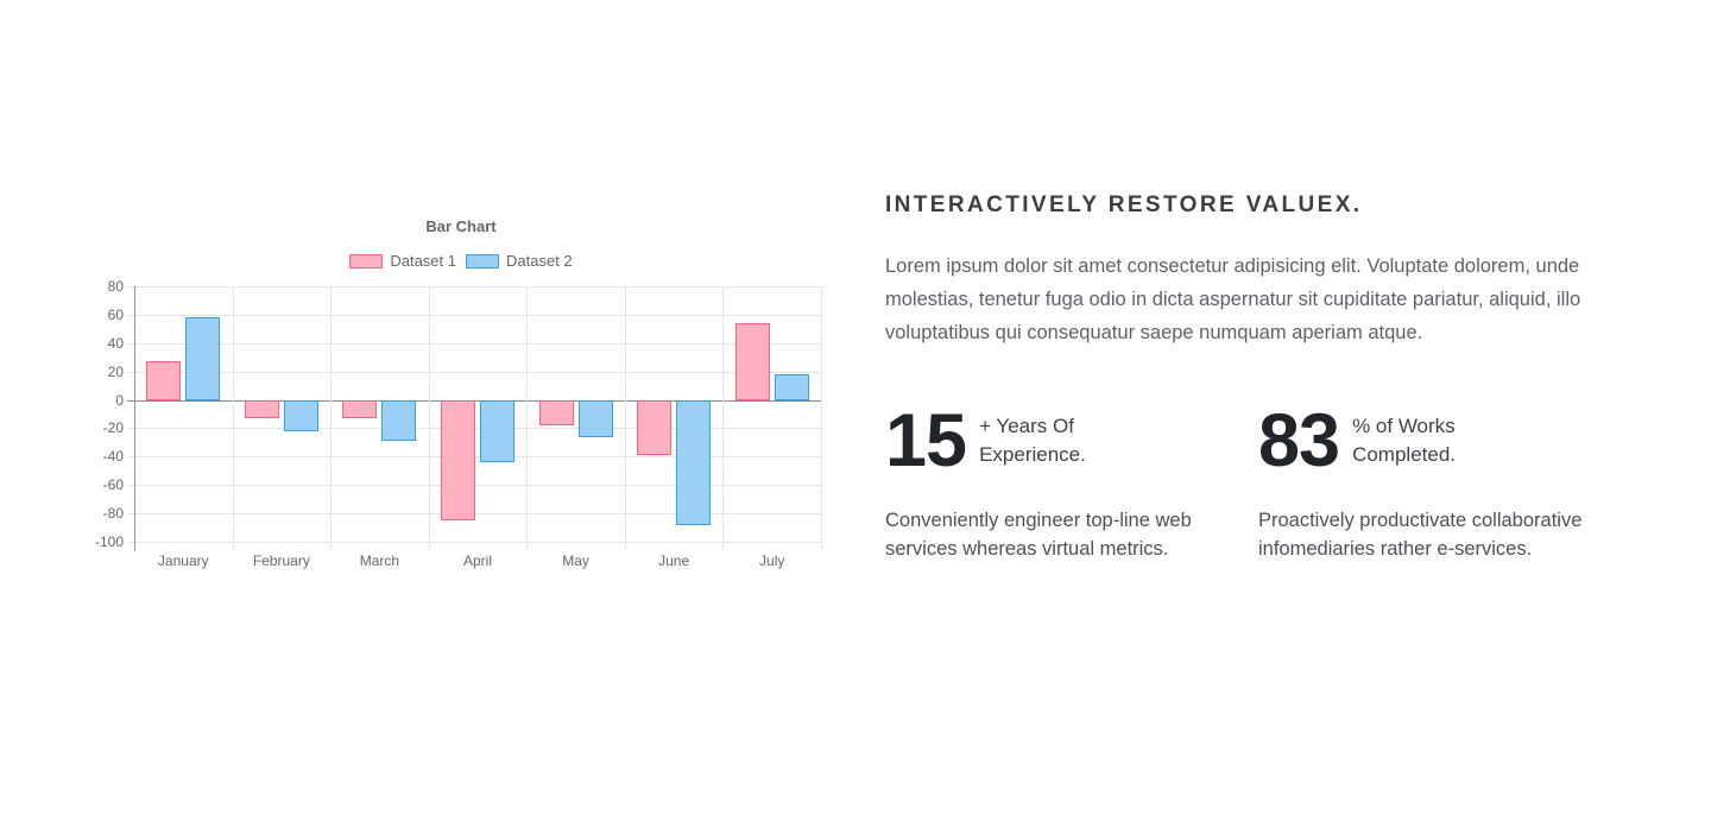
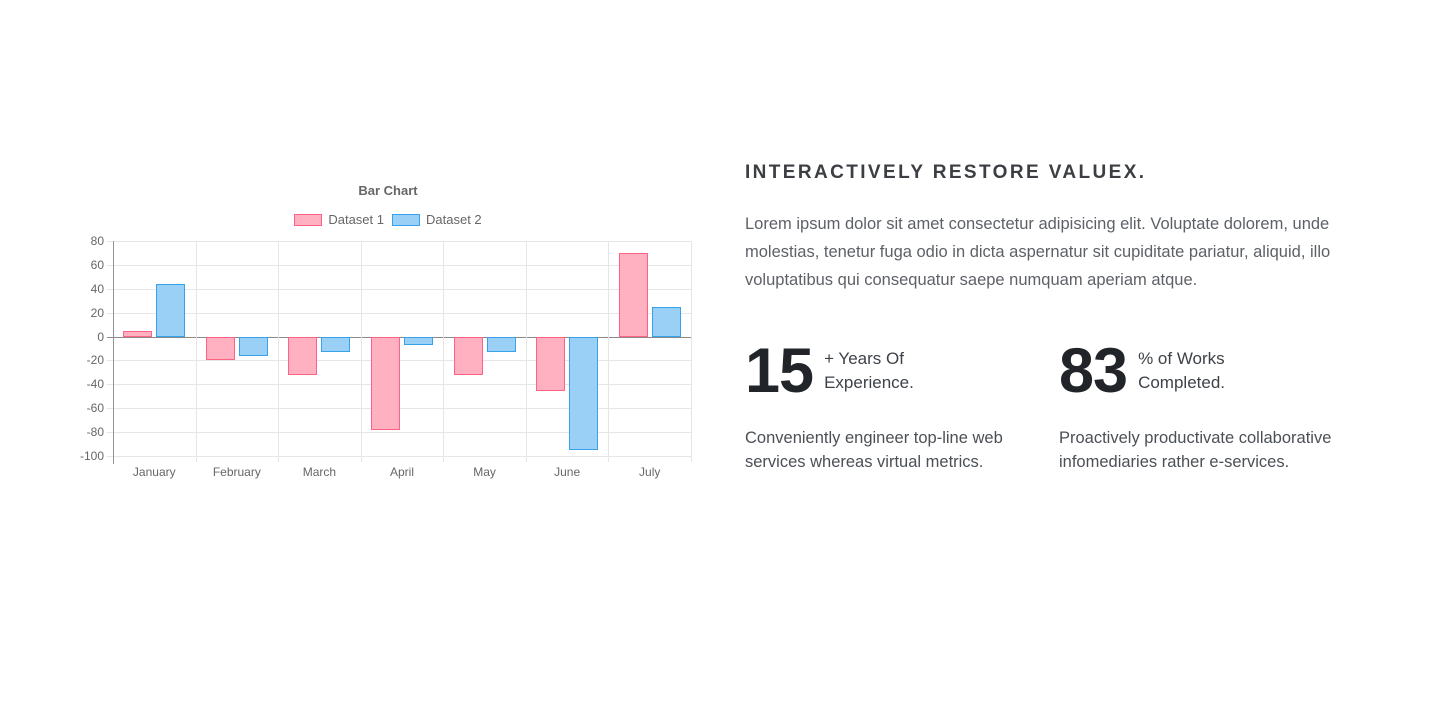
Dataset 1/January: 27 -> 5
Dataset 2/January: 58 -> 44
Dataset 1/February: -13 -> -20
Dataset 2/February: -22 -> -16
Dataset 1/March: -13 -> -32
Dataset 2/March: -29 -> -13
Dataset 1/April: -85 -> -78
Dataset 2/April: -44 -> -7
Dataset 1/May: -18 -> -32
Dataset 2/May: -26 -> -13
Dataset 1/June: -39 -> -46
Dataset 2/June: -88 -> -95
Dataset 1/July: 54 -> 70
Dataset 2/July: 18 -> 25
